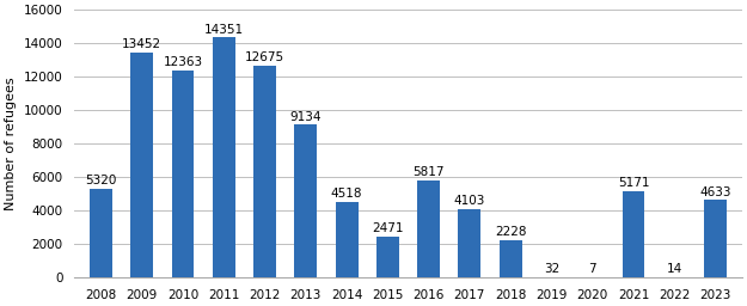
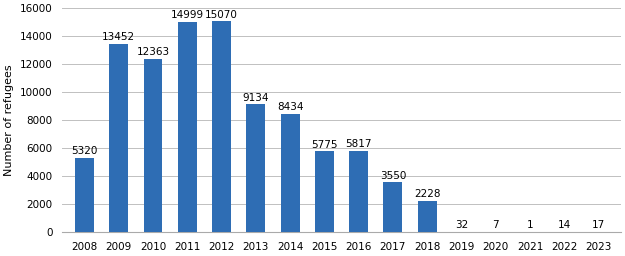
2011: 14351 -> 14999
2012: 12675 -> 15070
2014: 4518 -> 8434
2015: 2471 -> 5775
2017: 4103 -> 3550
2021: 5171 -> 1
2023: 4633 -> 17
